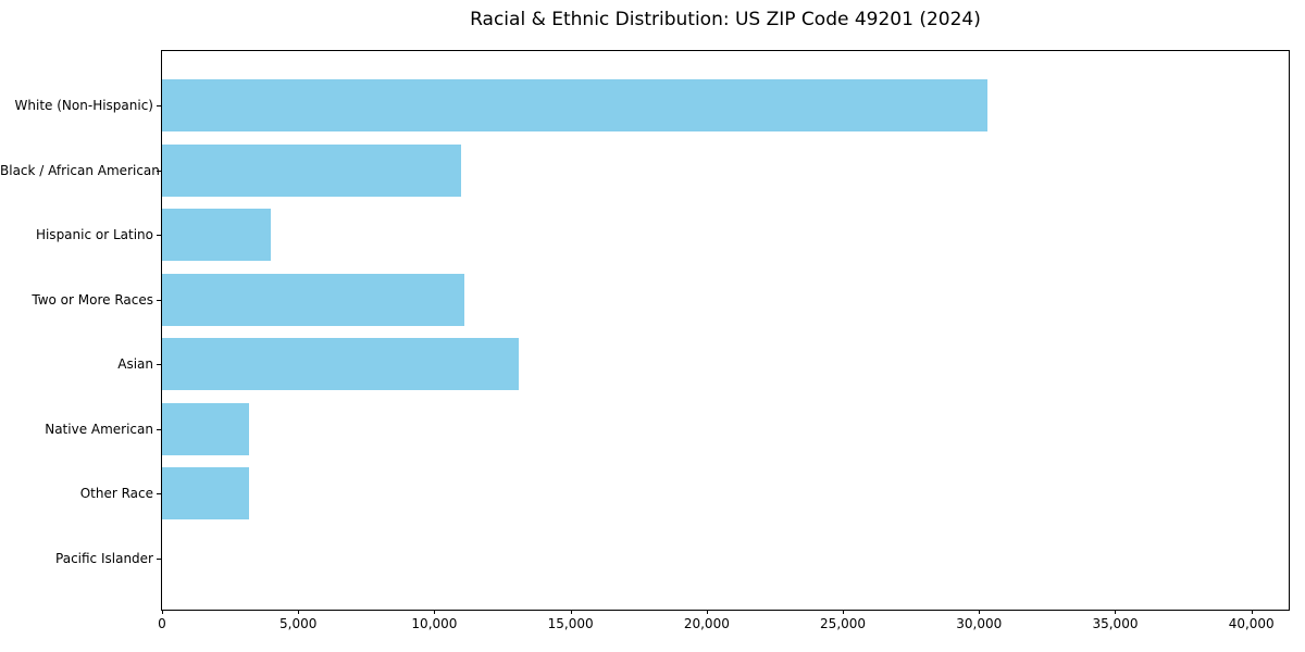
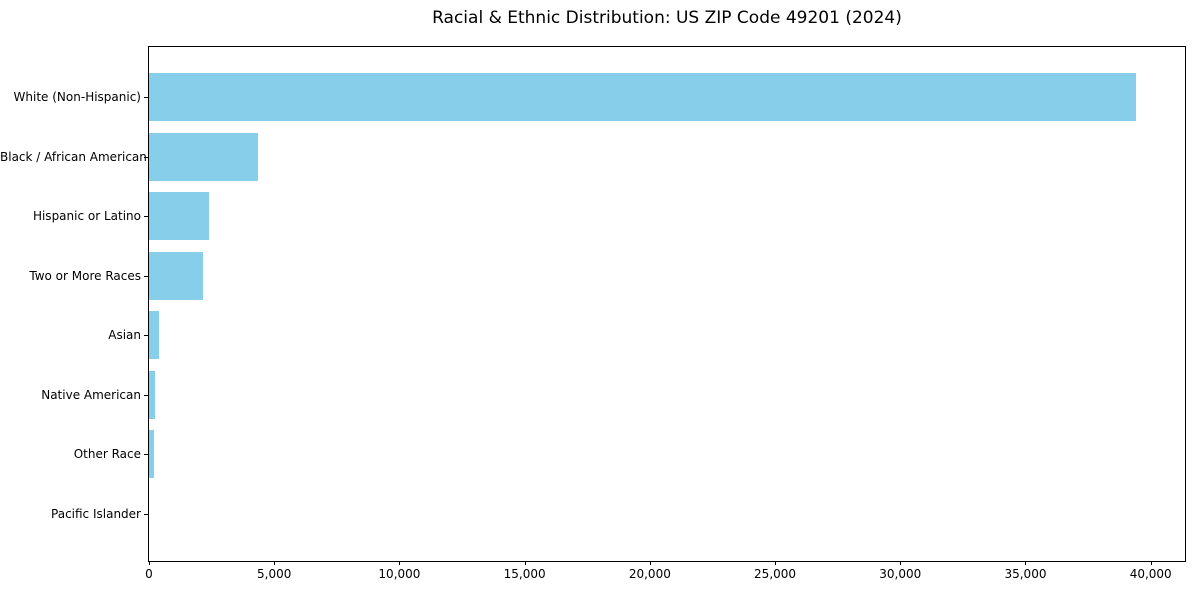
White (Non-Hispanic): 30300 -> 39400
Black / African American: 11000 -> 4400
Hispanic or Latino: 4000 -> 2400
Two or More Races: 11100 -> 2200
Asian: 13100 -> 400
Native American: 3200 -> 200
Other Race: 3200 -> 200
